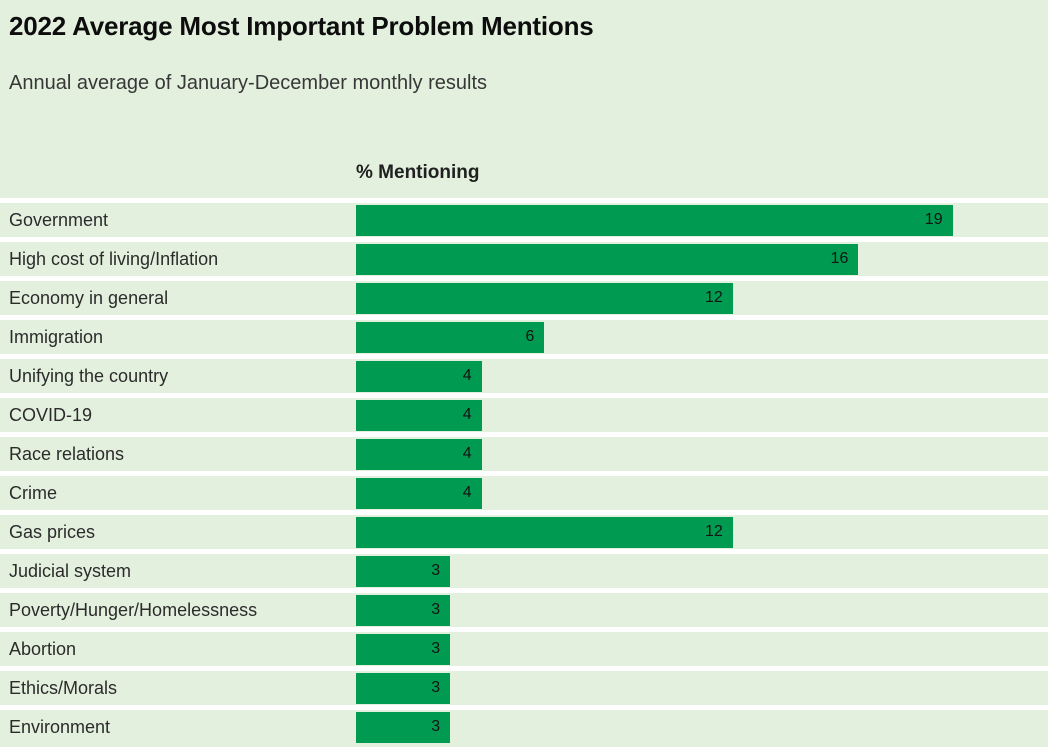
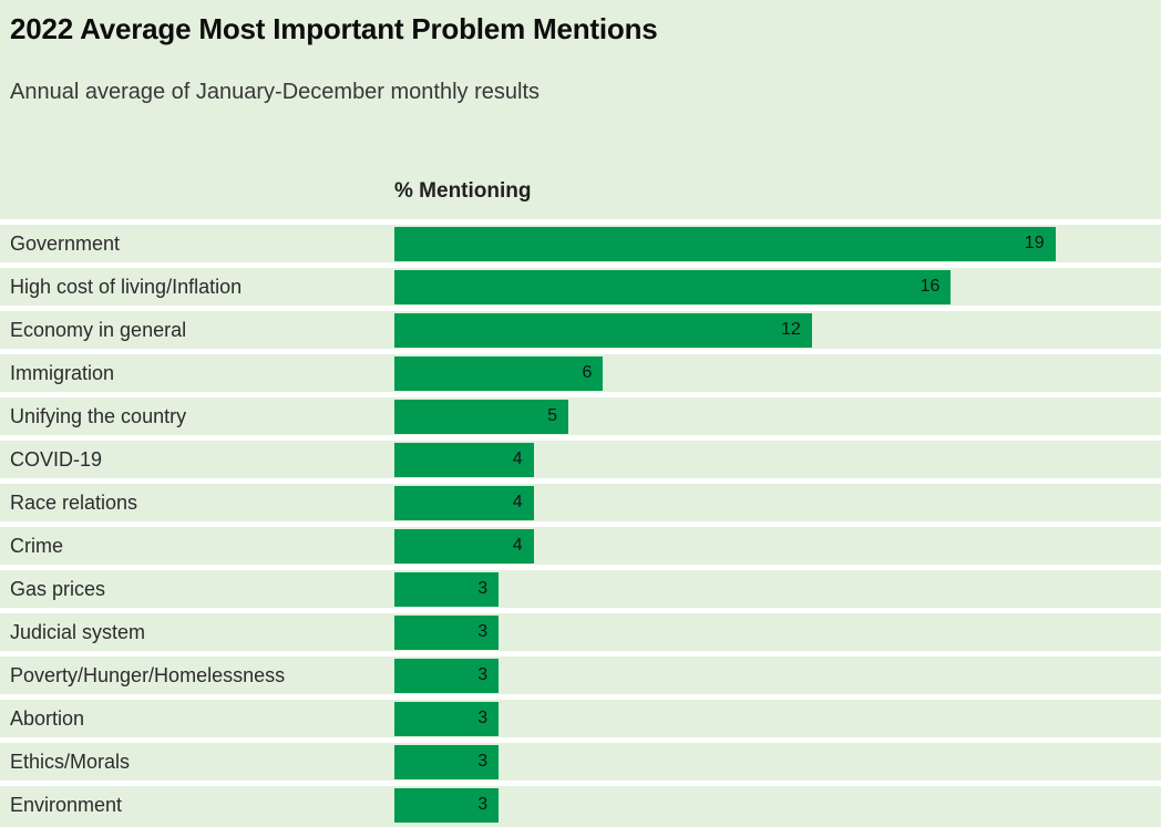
Unifying the country: 4 -> 5
Gas prices: 12 -> 3
